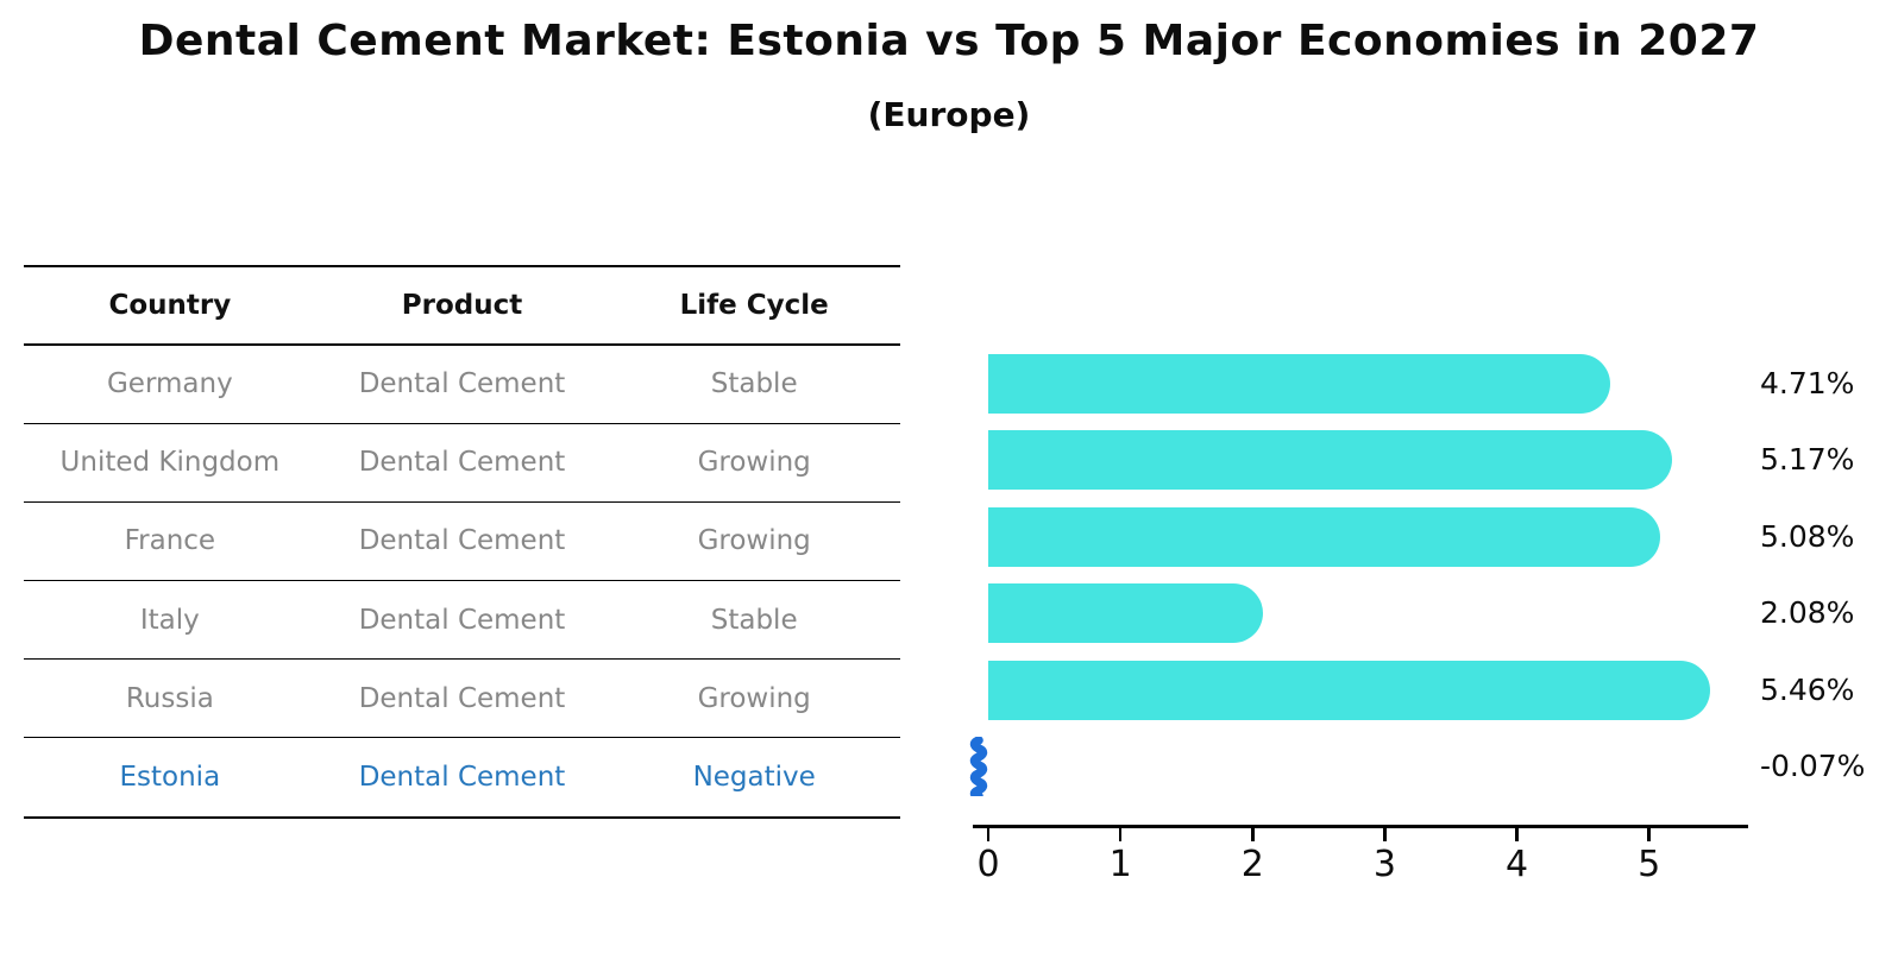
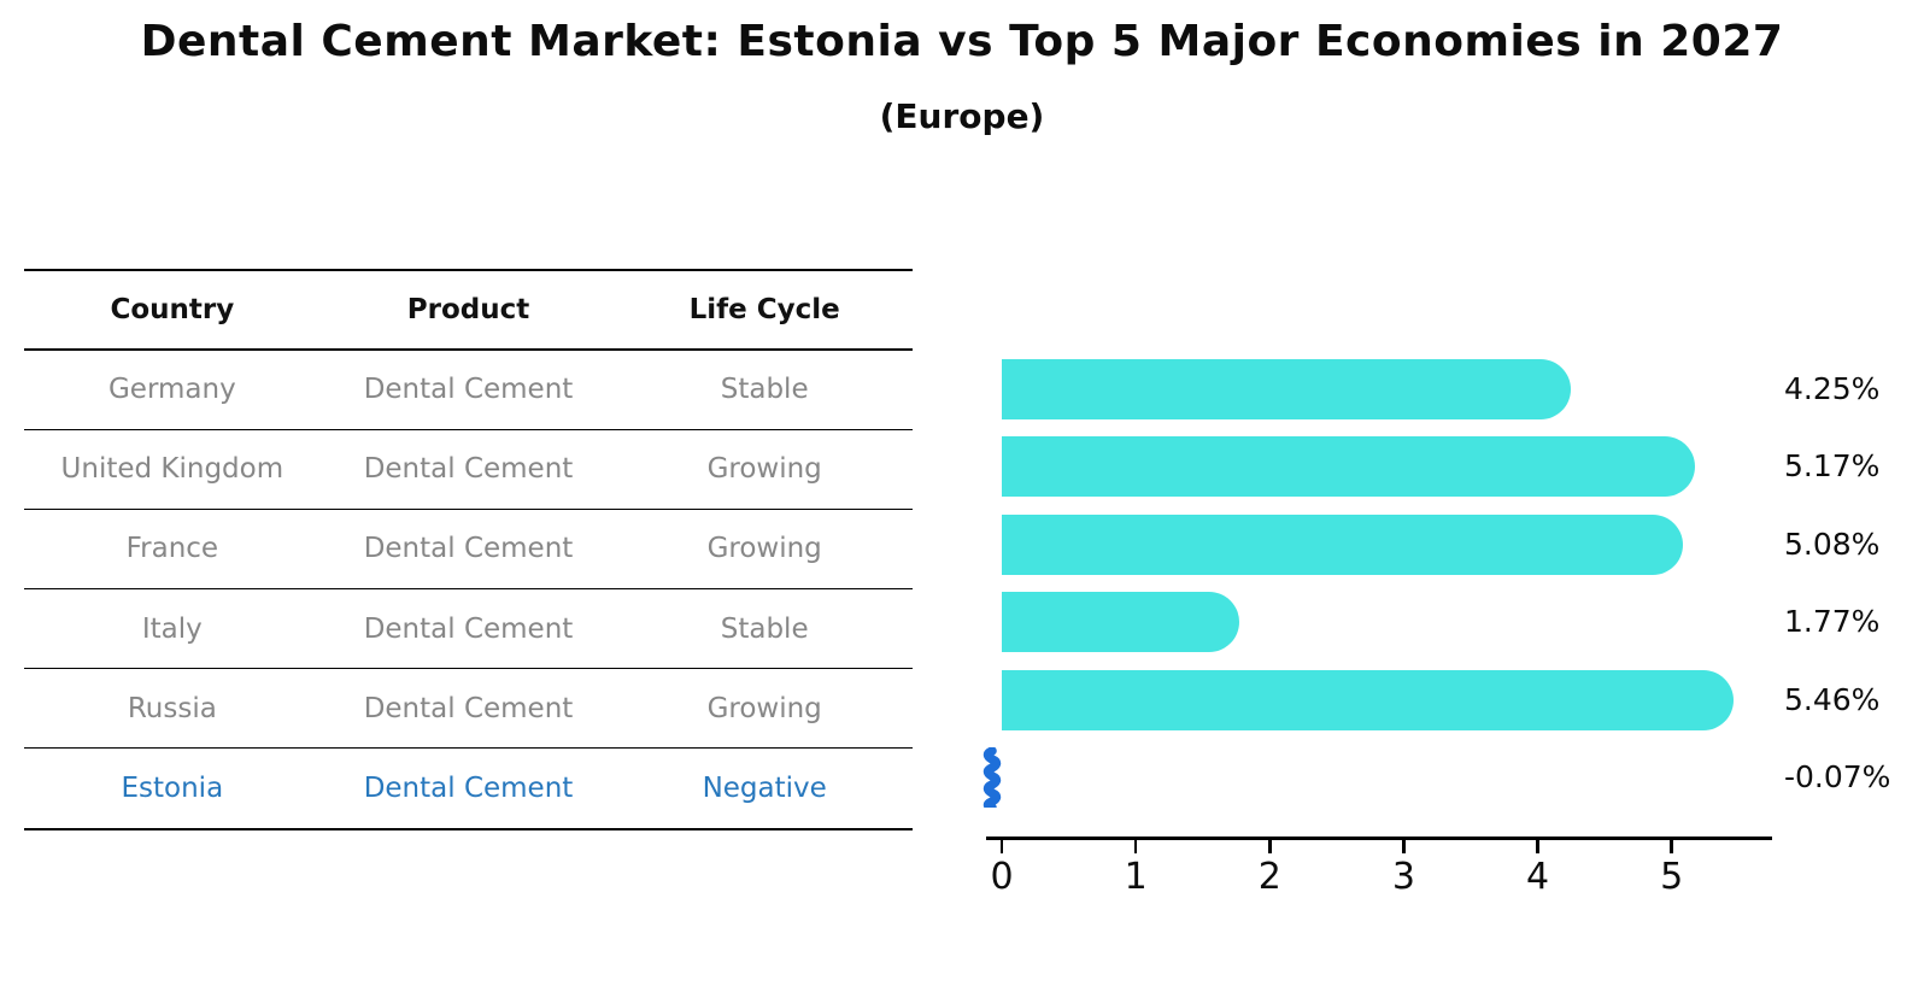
Germany: 4.71% -> 4.25%
Italy: 2.08% -> 1.77%
